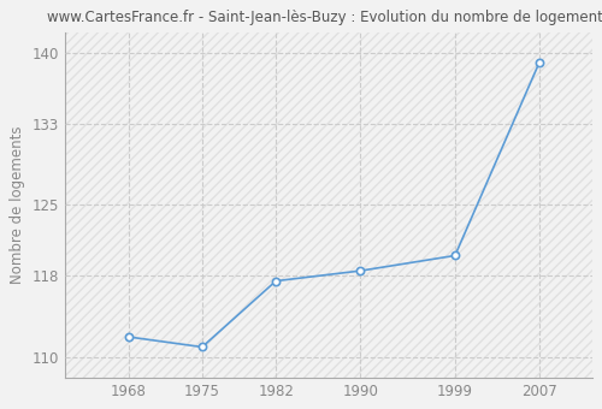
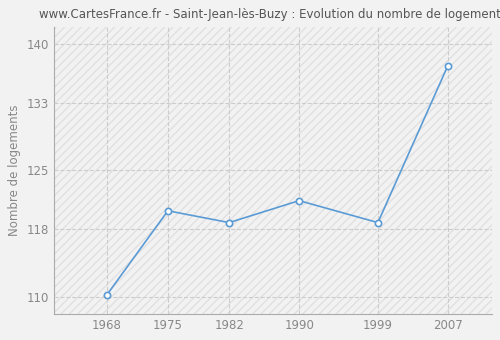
1968: 112.0 -> 110.2
1975: 111.0 -> 120.2
1982: 117.5 -> 118.8
1990: 118.5 -> 121.4
1999: 120.0 -> 118.8
2007: 139.0 -> 137.4
